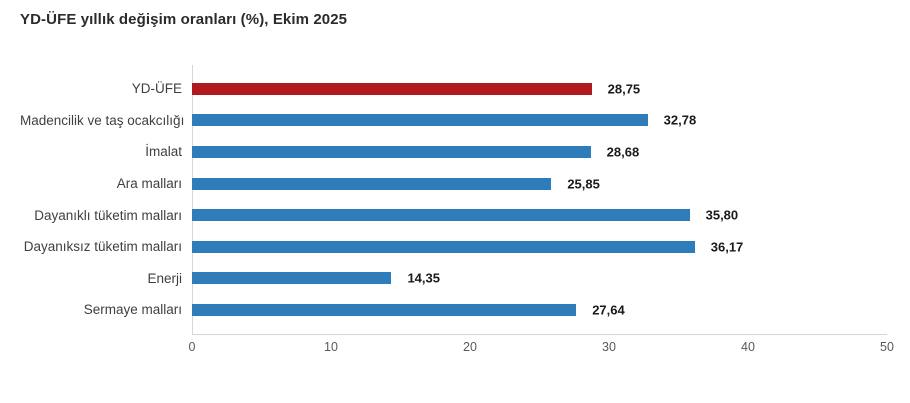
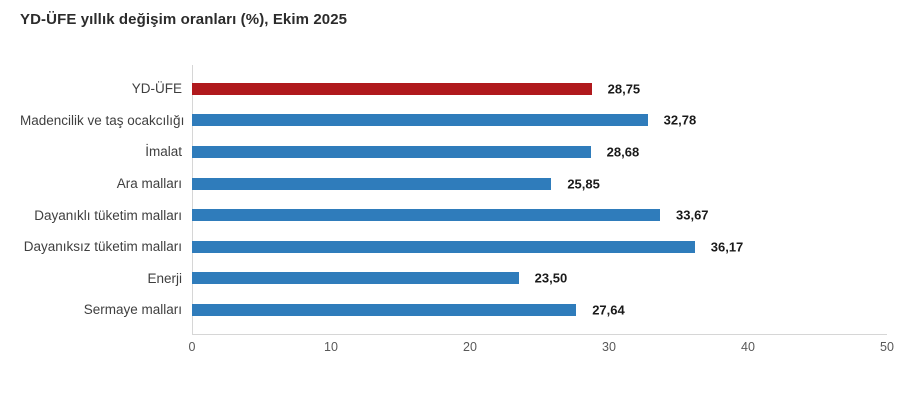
Dayanıklı tüketim malları: 35,80 -> 33,67
Enerji: 14,35 -> 23,50
